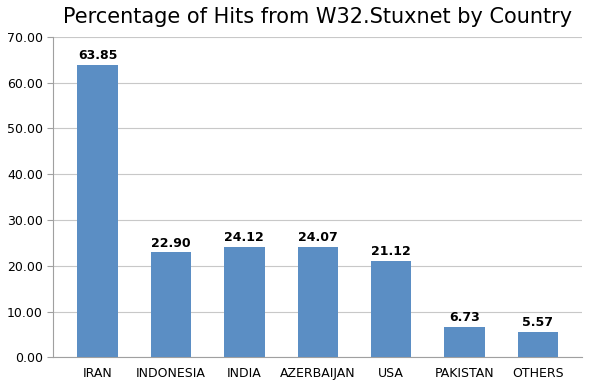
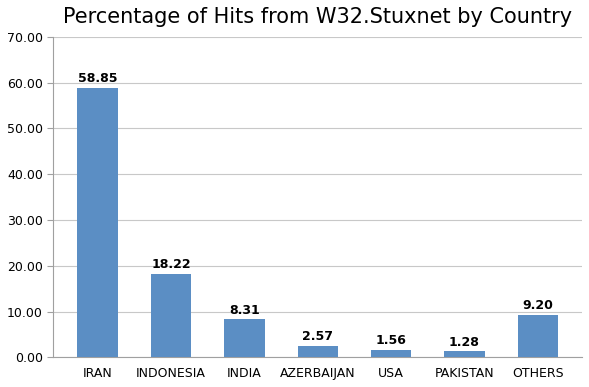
IRAN: 63.85 -> 58.85
INDONESIA: 22.90 -> 18.22
INDIA: 24.12 -> 8.31
AZERBAIJAN: 24.07 -> 2.57
USA: 21.12 -> 1.56
PAKISTAN: 6.73 -> 1.28
OTHERS: 5.57 -> 9.20
